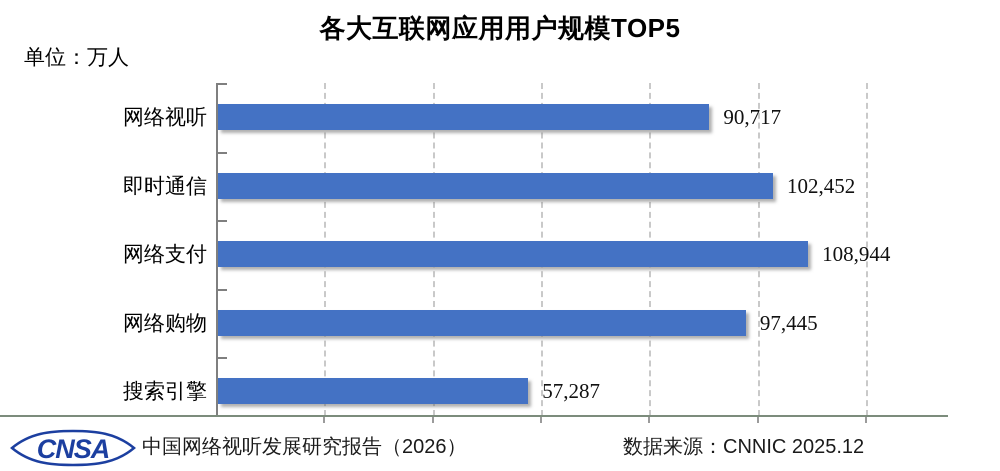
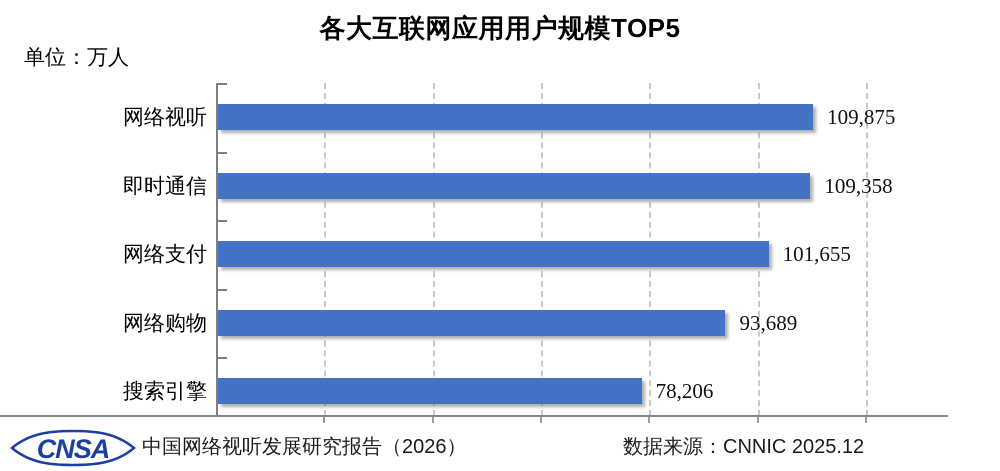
网络视听: 90,717 -> 109,875
即时通信: 102,452 -> 109,358
网络支付: 108,944 -> 101,655
网络购物: 97,445 -> 93,689
搜索引擎: 57,287 -> 78,206
